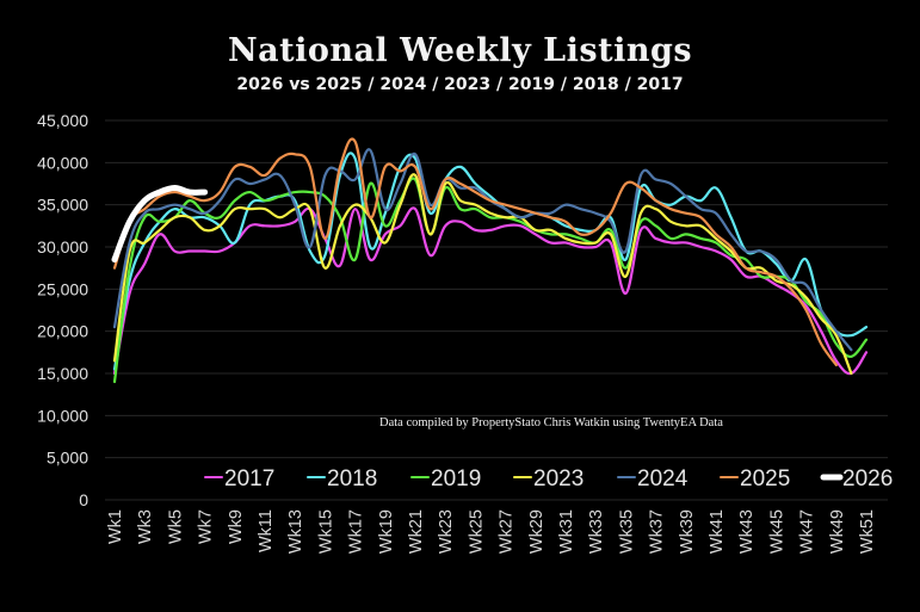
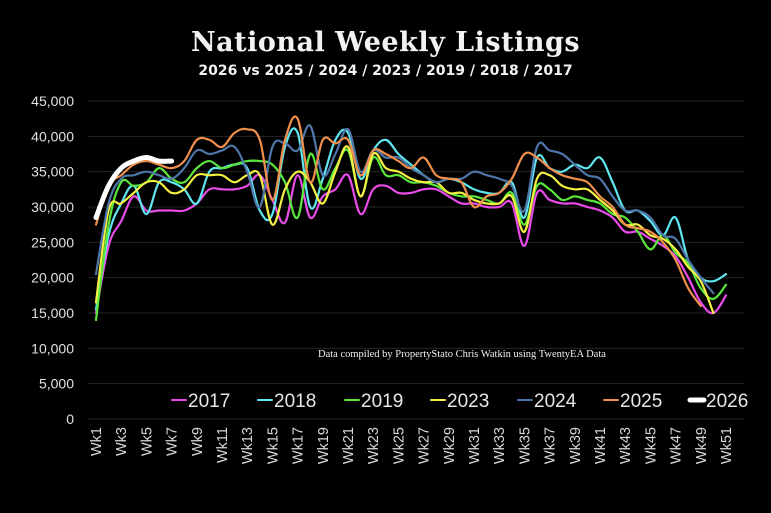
2018/Wk5: 34000 -> 29000
2025/Wk27: 35000 -> 37000
2025/Wk31: 33000 -> 30000
2019/Wk45: 26000 -> 24000
